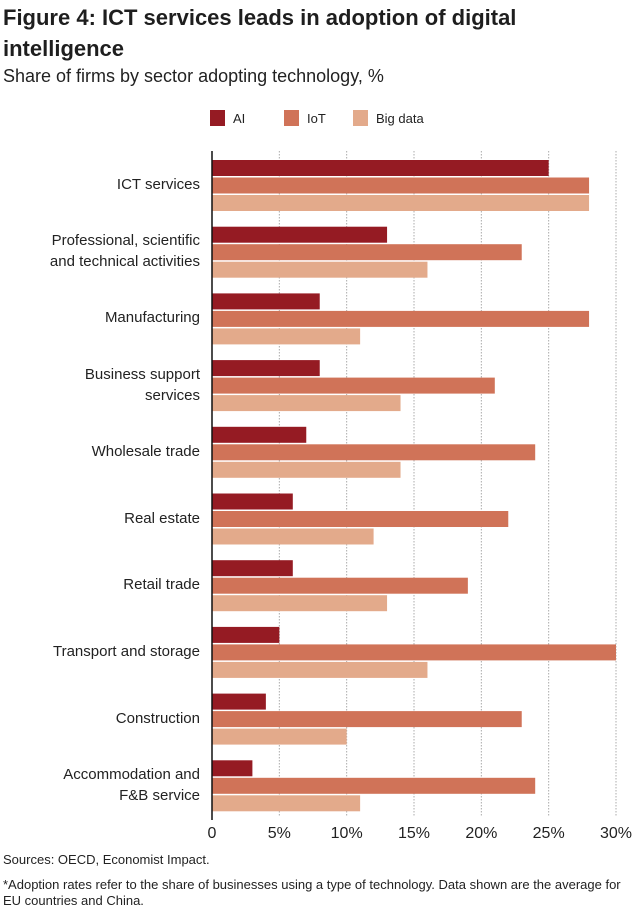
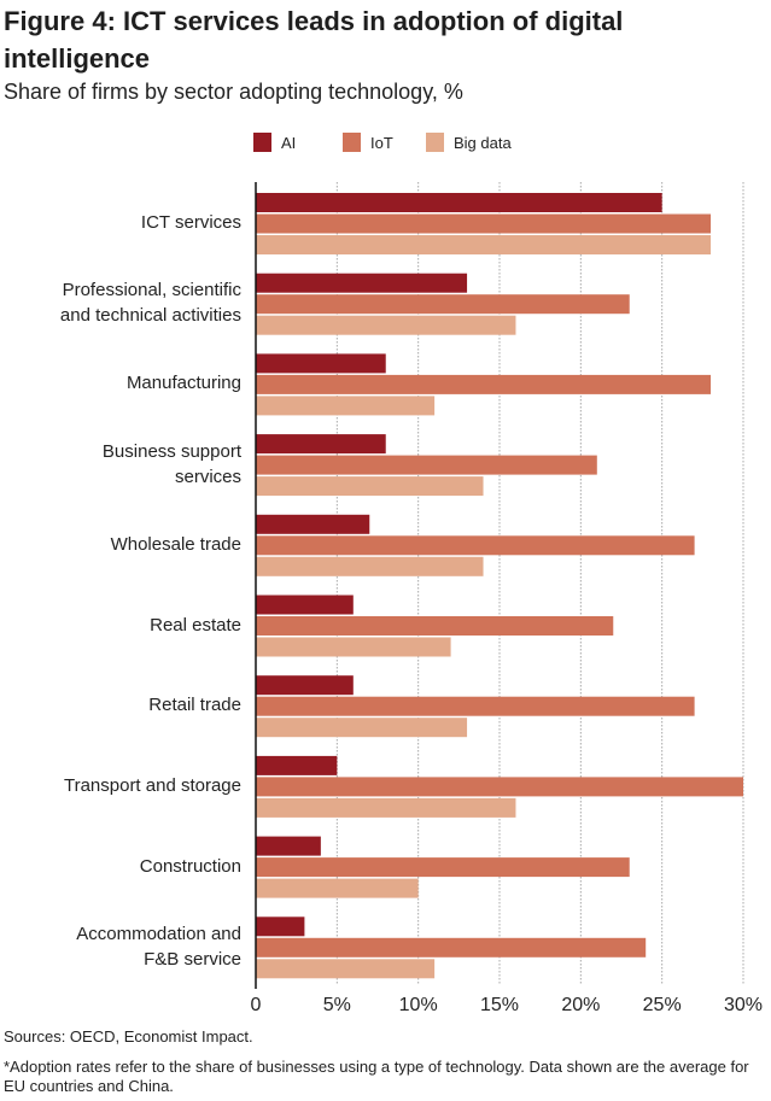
IoT/Wholesale trade: 24% -> 27%
IoT/Retail trade: 19% -> 27%
